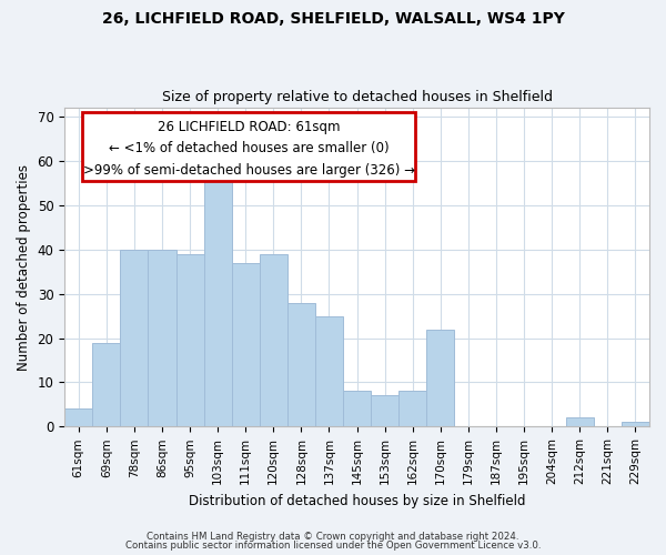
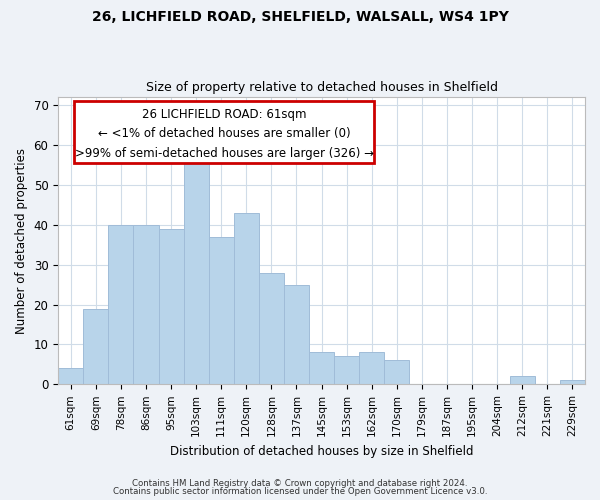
120sqm: 39 -> 43
170sqm: 22 -> 6
